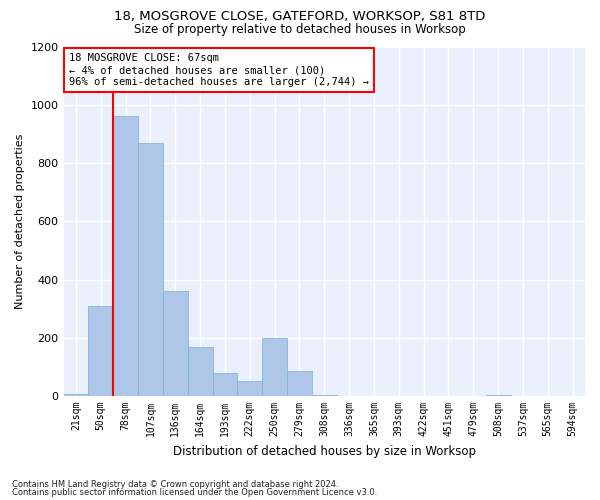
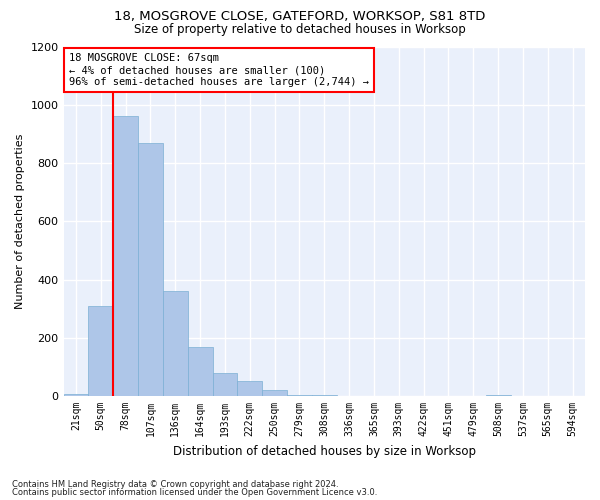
250sqm: 200 -> 20
279sqm: 85 -> 5
